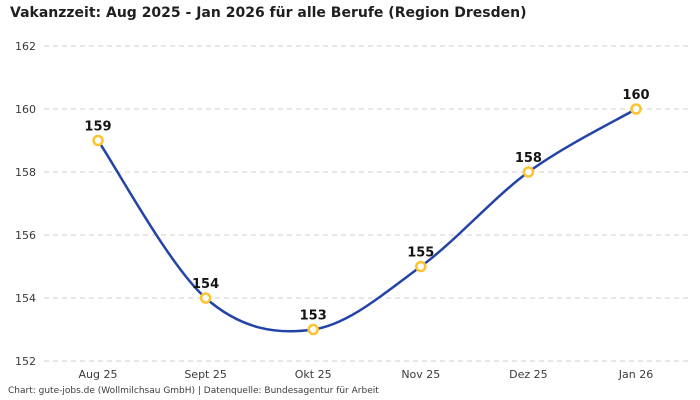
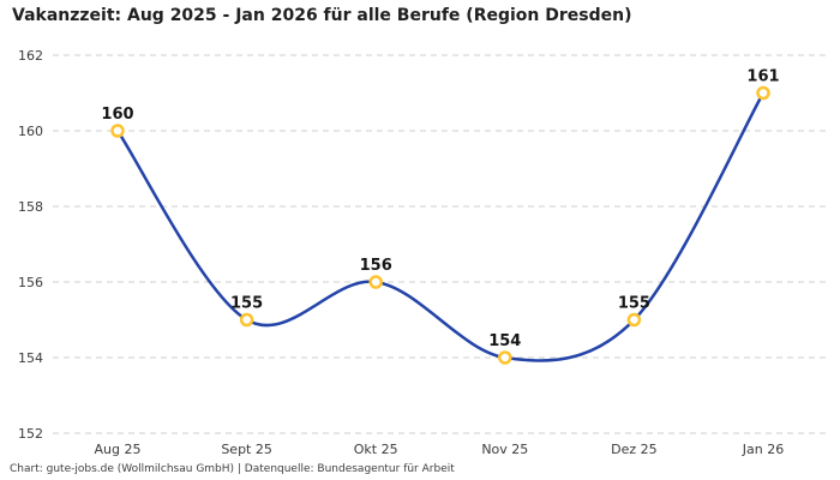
Aug 25: 159 -> 160
Sept 25: 154 -> 155
Okt 25: 153 -> 156
Nov 25: 155 -> 154
Dez 25: 158 -> 155
Jan 26: 160 -> 161
